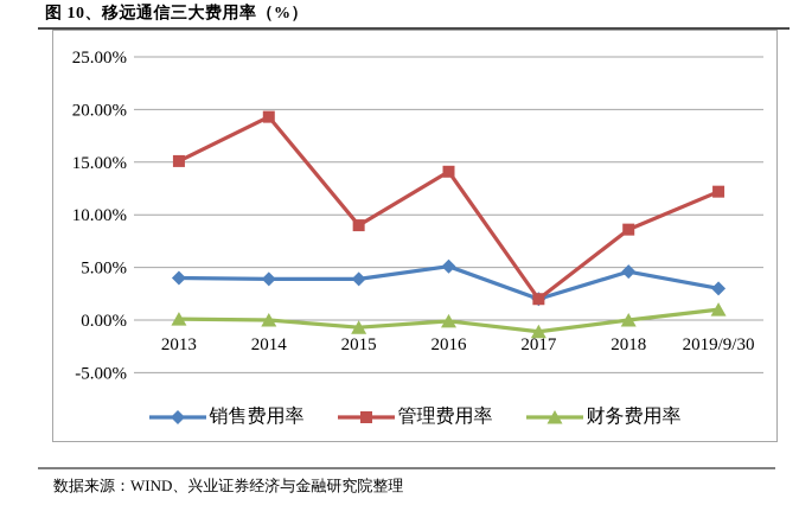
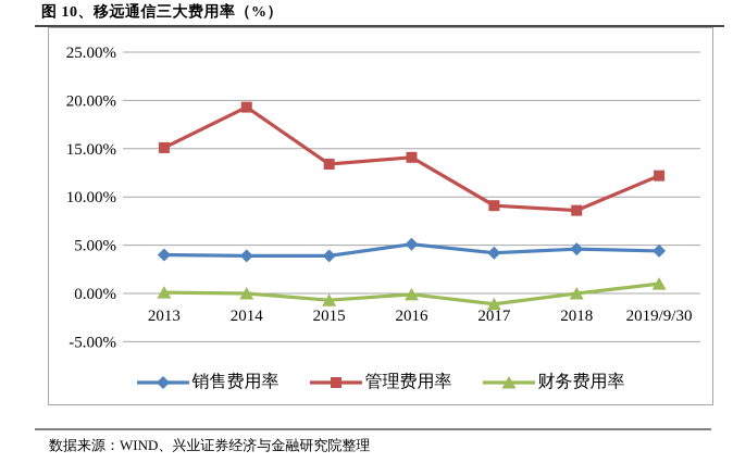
管理费用率/2015: 9% -> 13%
销售费用率/2017: 2% -> 4%
管理费用率/2017: 2% -> 9%
销售费用率/2019/9/30: 3% -> 4%
